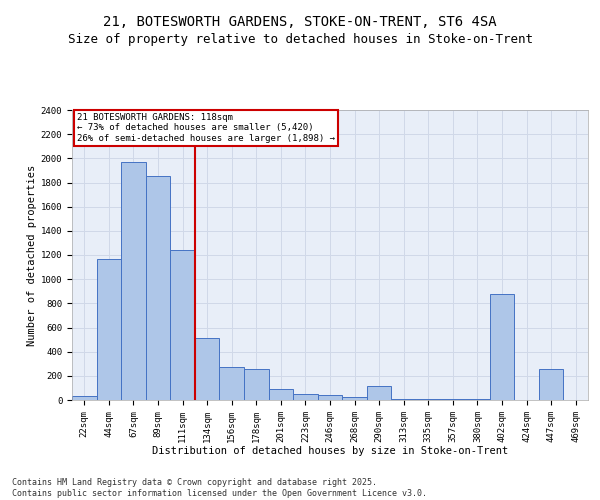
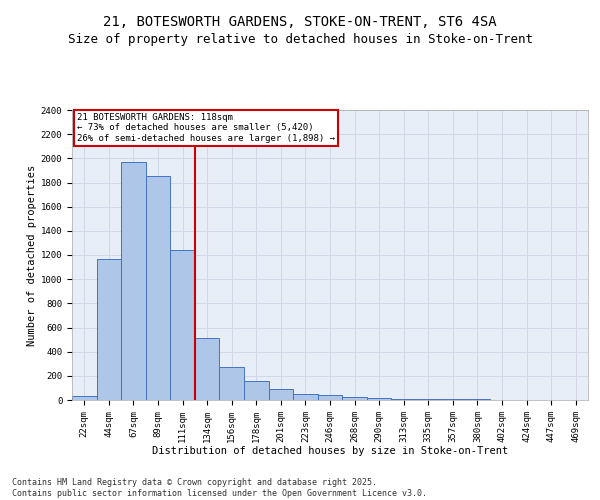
178sqm: 260 -> 160
290sqm: 120 -> 20
402sqm: 880 -> 0
447sqm: 260 -> 0
